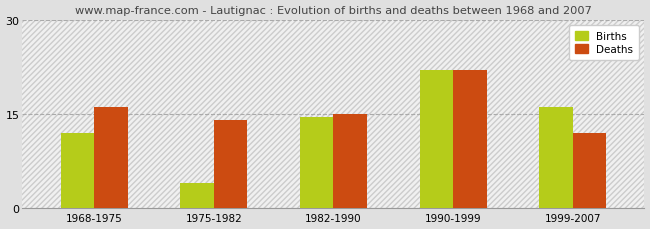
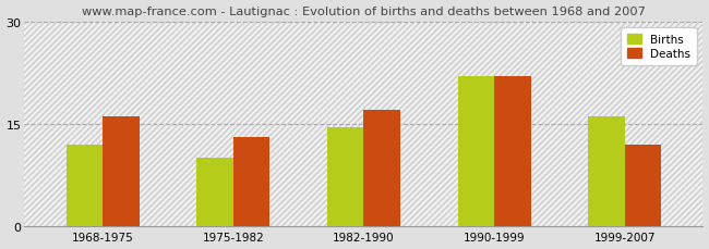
Births/1975-1982: 4.0 -> 10.0
Deaths/1975-1982: 14 -> 13
Deaths/1982-1990: 15 -> 17
